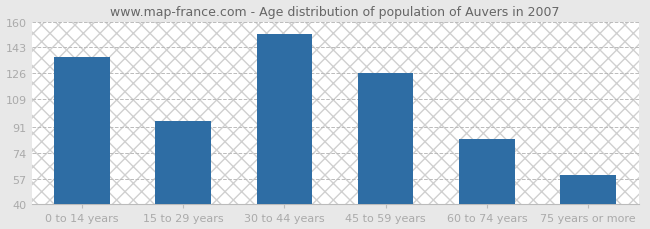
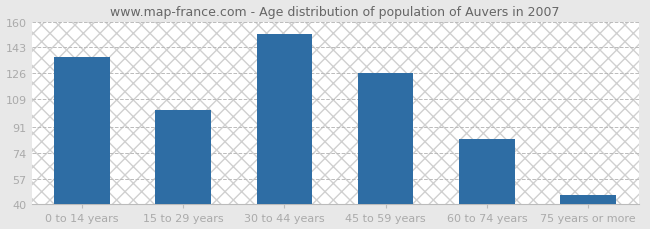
15 to 29 years: 95 -> 102
75 years or more: 59 -> 46
